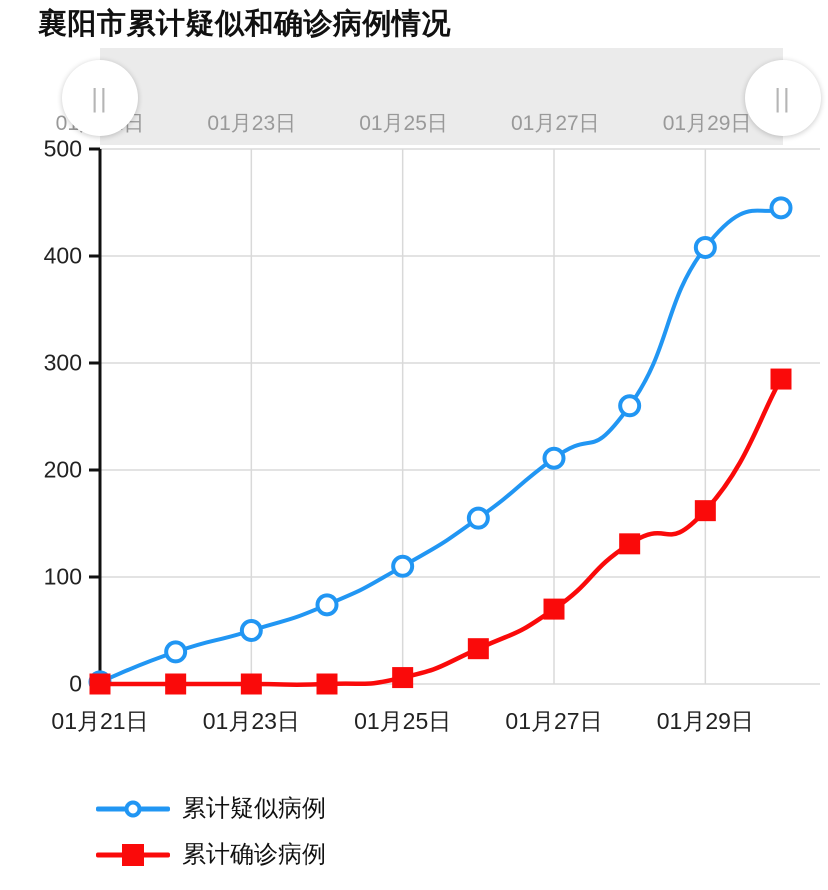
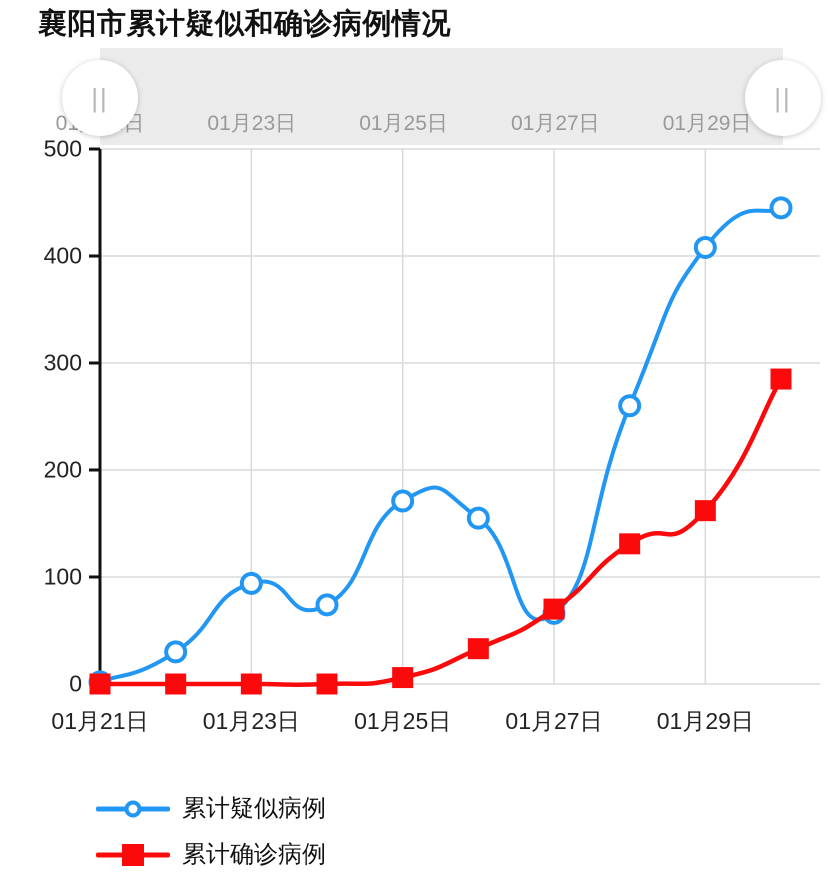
累计疑似病例/01月23日: 50 -> 94
累计疑似病例/01月25日: 110 -> 171
累计疑似病例/01月27日: 211 -> 66
